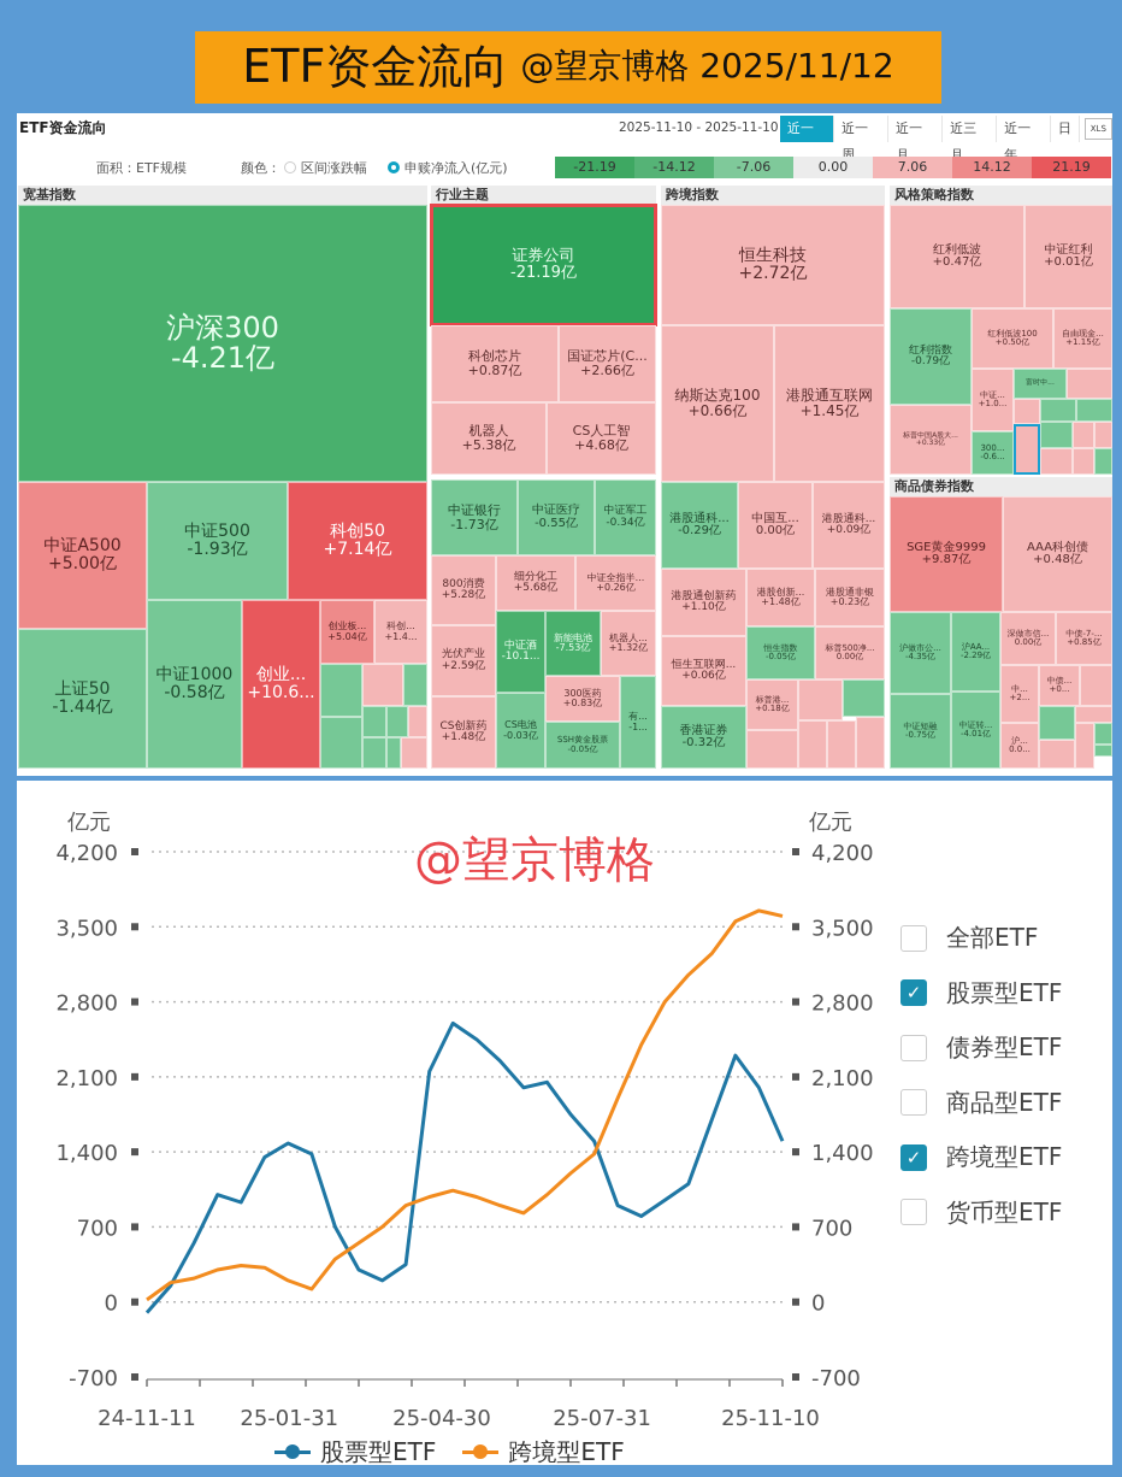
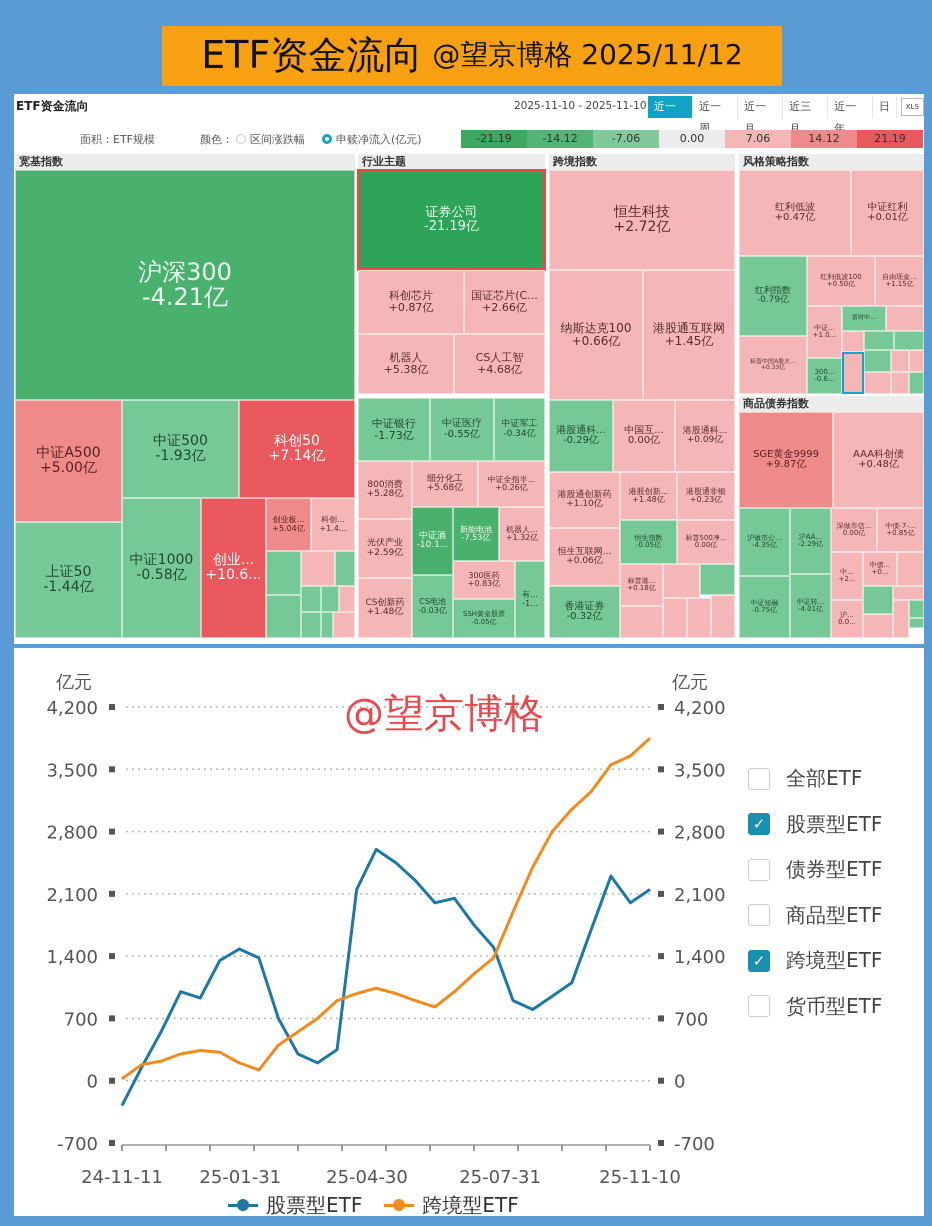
股票型ETF/24-11-11: -100 -> -300
股票型ETF/25-11-10: 1500 -> 2200
跨境型ETF/25-11-10: 3600 -> 3800
